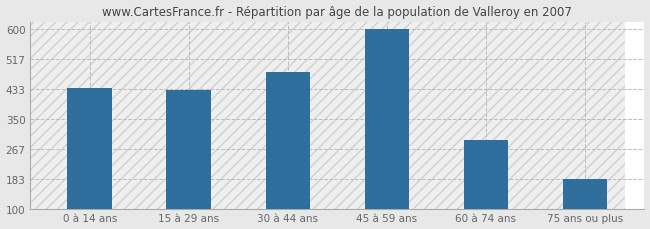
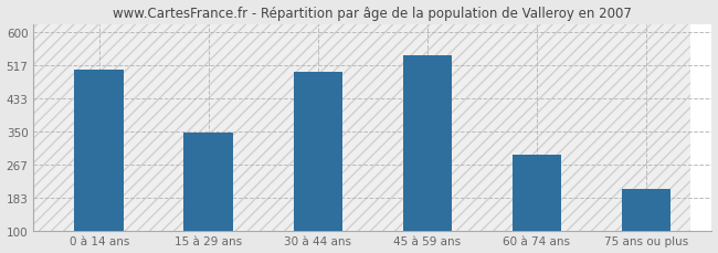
0 à 14 ans: 436 -> 505
15 à 29 ans: 430 -> 345
30 à 44 ans: 480 -> 500
45 à 59 ans: 600 -> 540
75 ans ou plus: 183 -> 205
